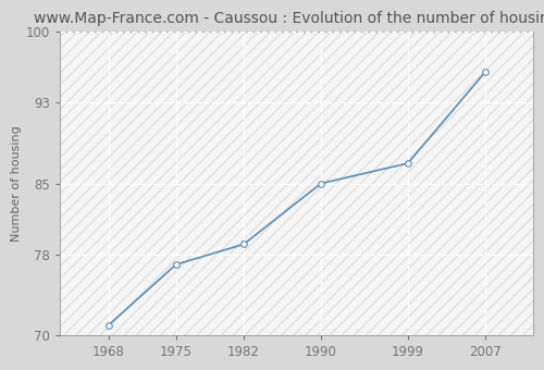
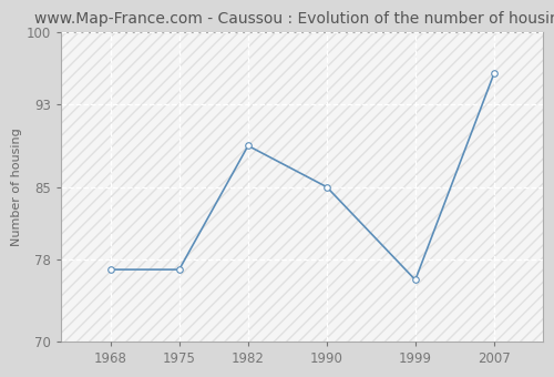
1968: 71 -> 77
1982: 79 -> 89
1999: 87 -> 76
